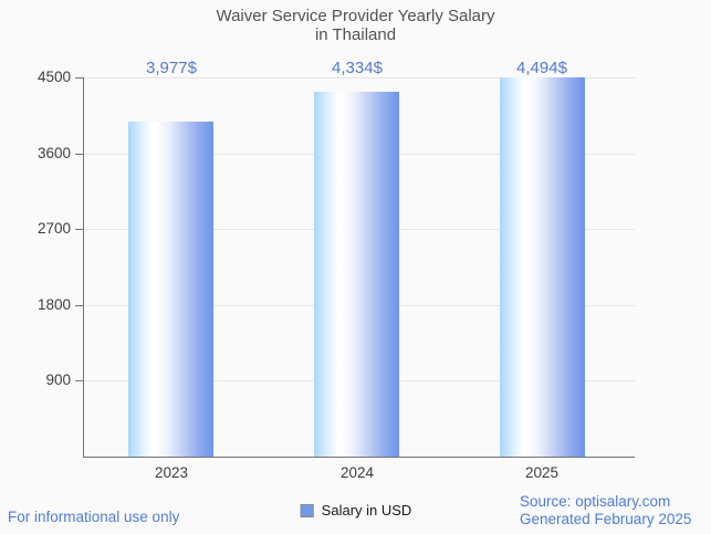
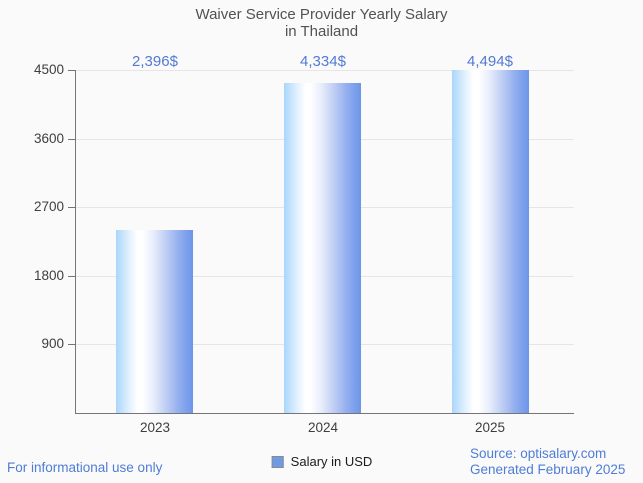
2023: 3,977 -> 2,396
